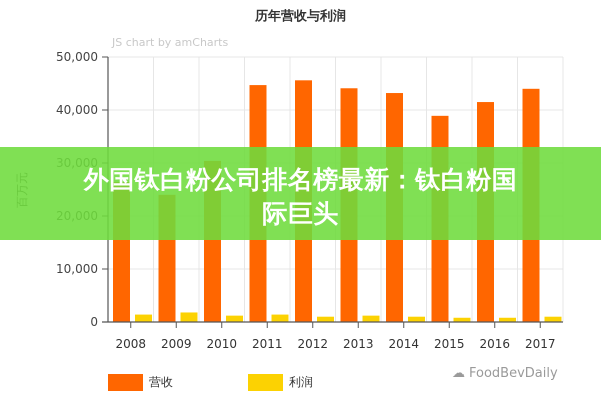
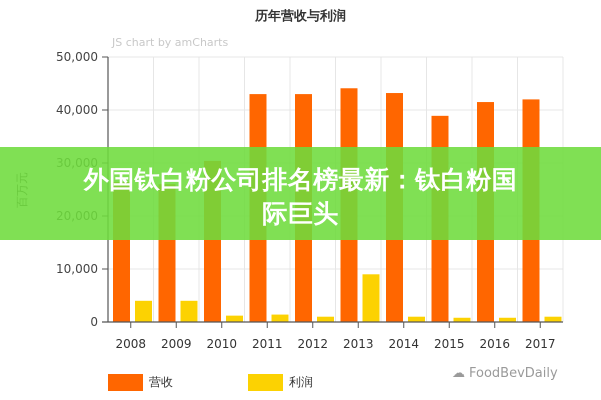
利润/2008: 1000 -> 4000
营收/2009: 24000 -> 26000
利润/2009: 2000 -> 4000
营收/2011: 45000 -> 43000
营收/2012: 46000 -> 43000
利润/2013: 1000 -> 9000
营收/2017: 44000 -> 42000
